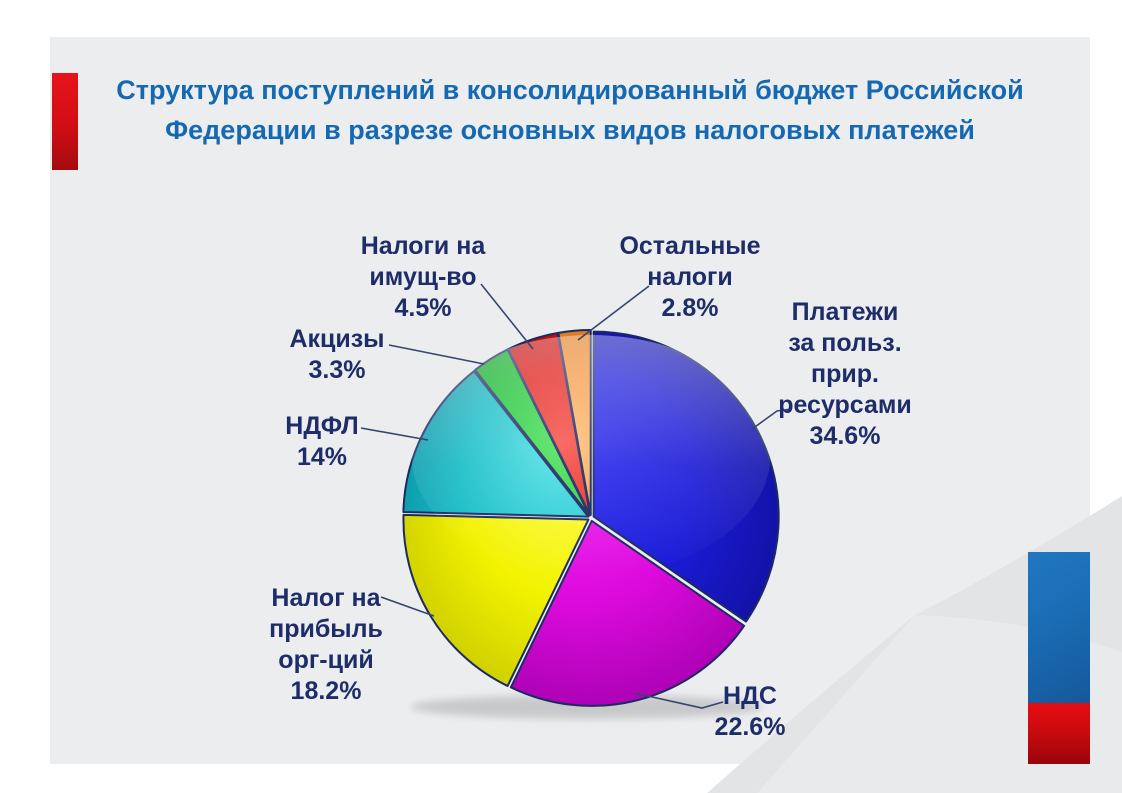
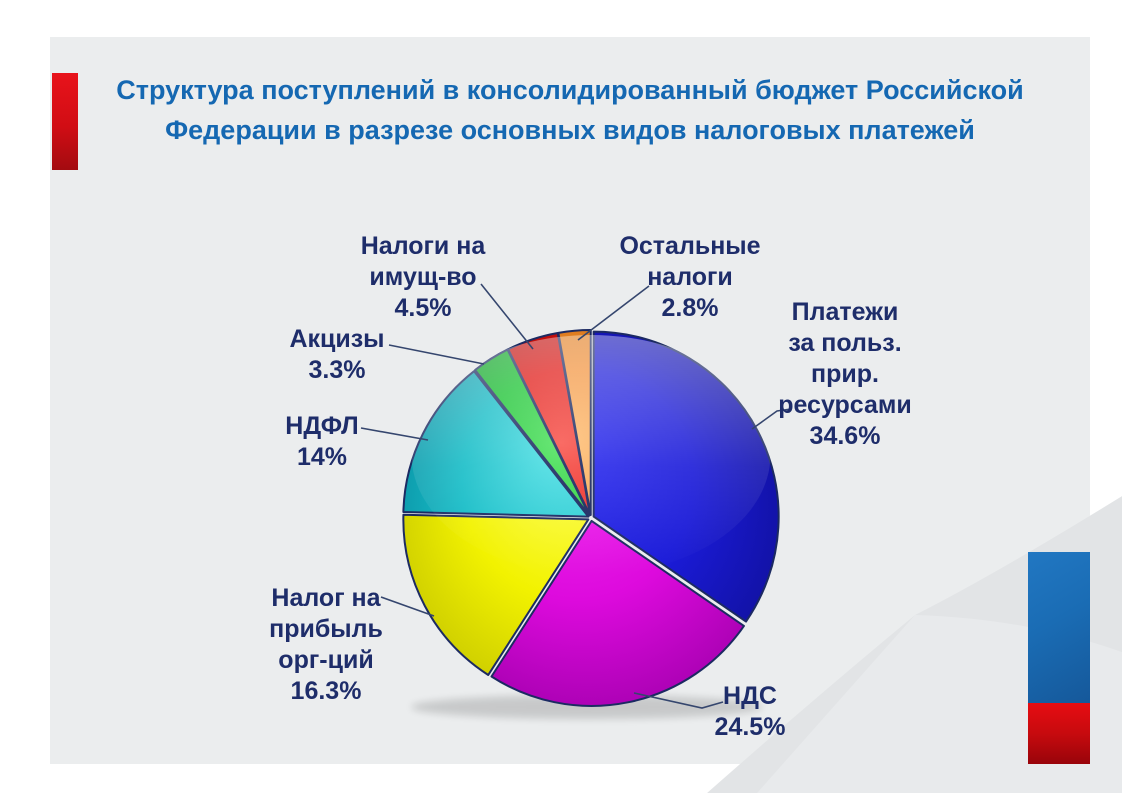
НДС: 22.6% -> 24.5%
Налог на прибыль орг-ций: 18.2% -> 16.3%
